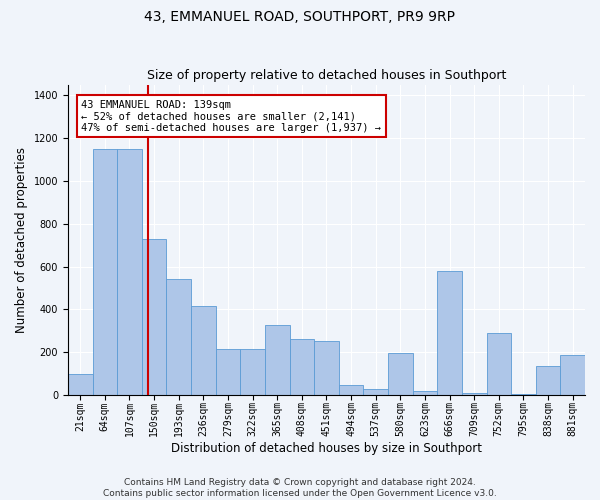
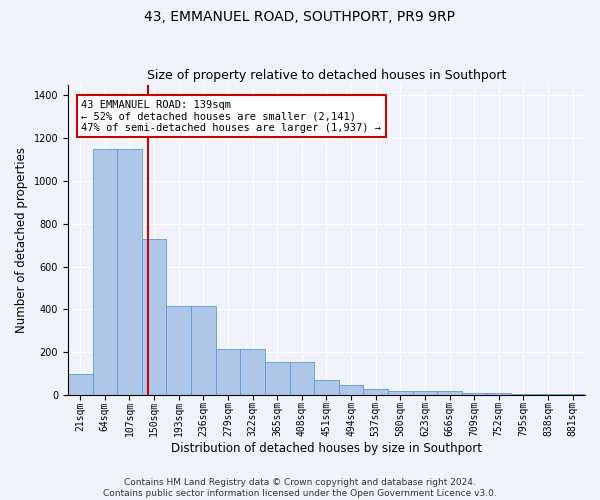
193sqm: 540 -> 415
365sqm: 325 -> 155
408sqm: 260 -> 155
451sqm: 250 -> 70
580sqm: 195 -> 20
666sqm: 580 -> 20
752sqm: 290 -> 10
838sqm: 135 -> 5
881sqm: 185 -> 5
